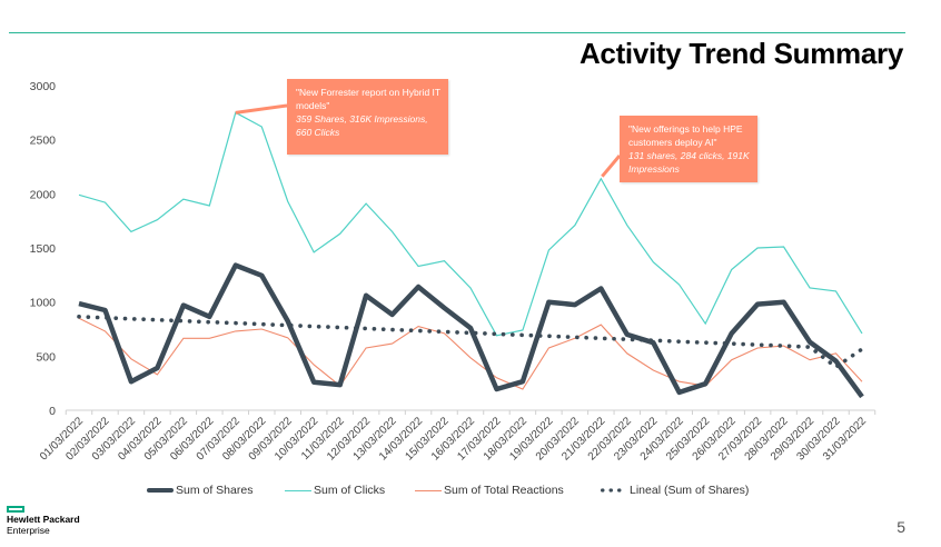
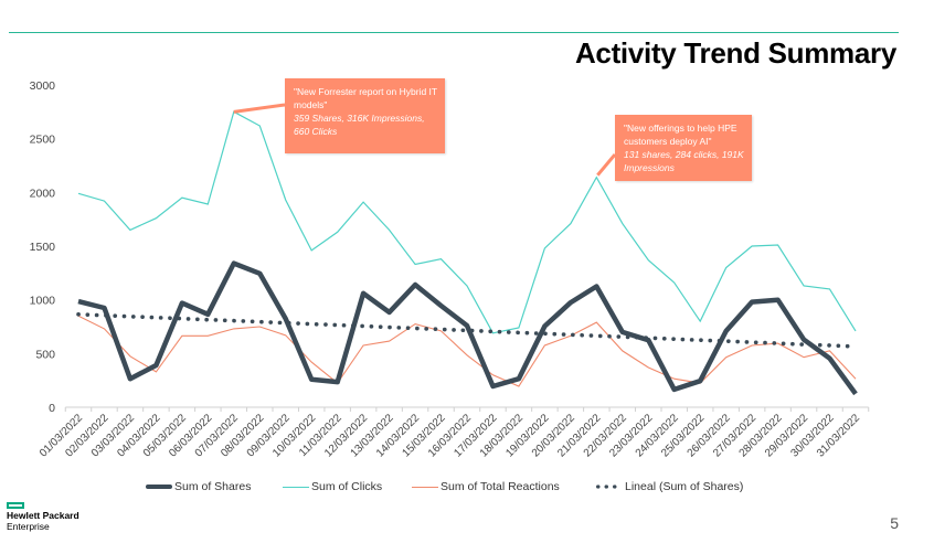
Sum of Shares/19/03/2022: 1000 -> 800
Lineal (Sum of Shares)/30/03/2022: 400 -> 600
